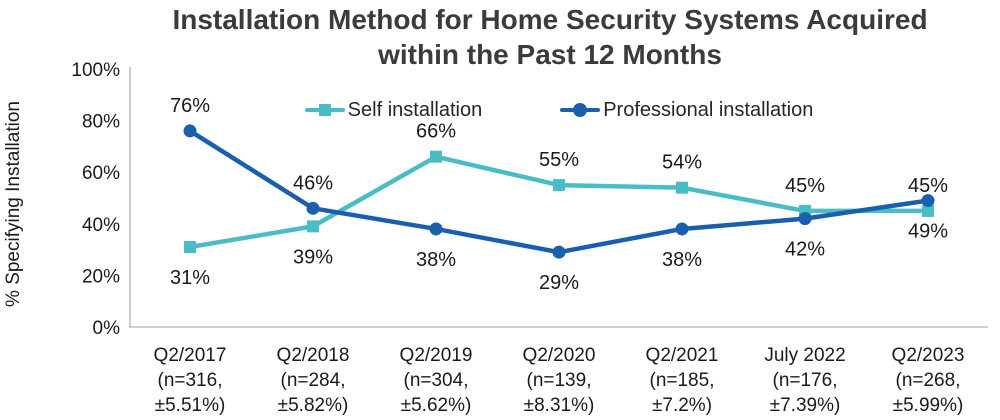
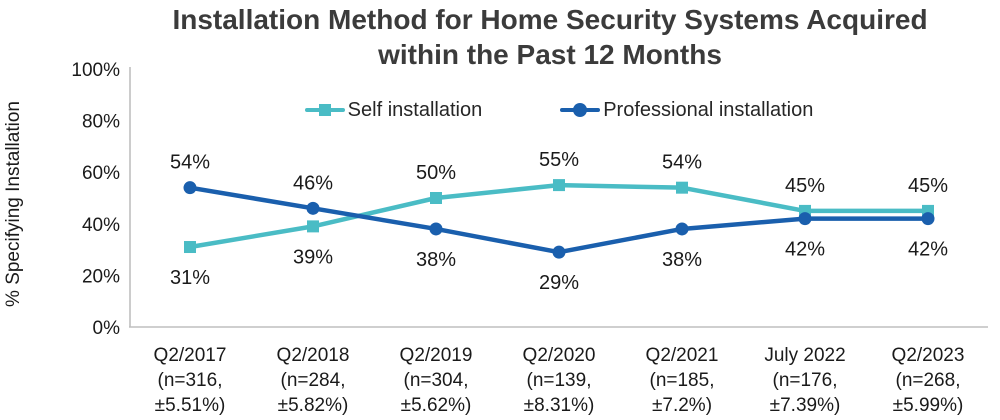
Professional installation/Q2/2017: 76% -> 54%
Self installation/Q2/2019: 66% -> 50%
Professional installation/Q2/2023: 49% -> 42%
